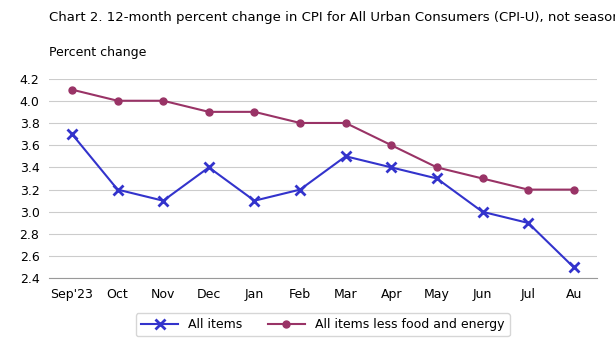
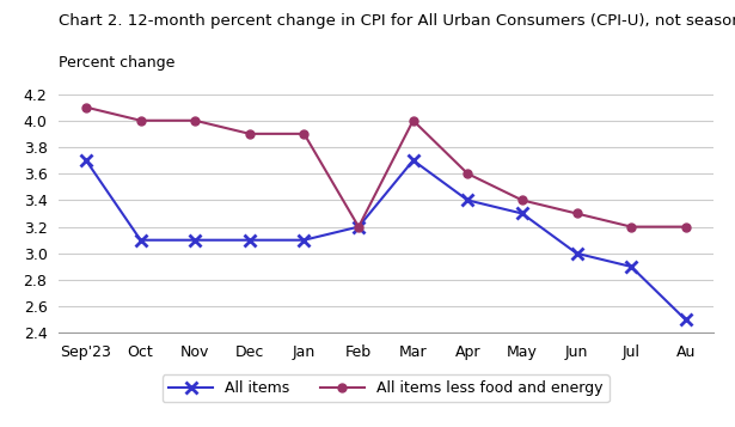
All items/Oct: 3.2 -> 3.1
All items/Dec: 3.4 -> 3.1
All items less food and energy/Feb: 3.8 -> 3.2
All items/Mar: 3.5 -> 3.7
All items less food and energy/Mar: 3.8 -> 4.0
